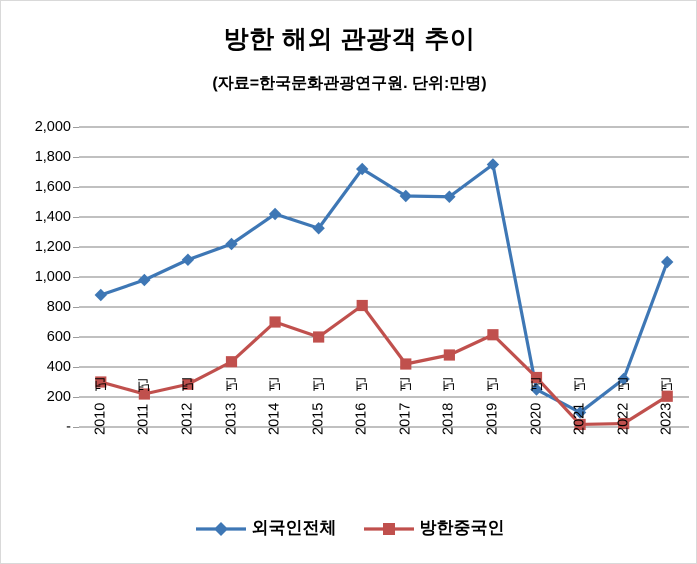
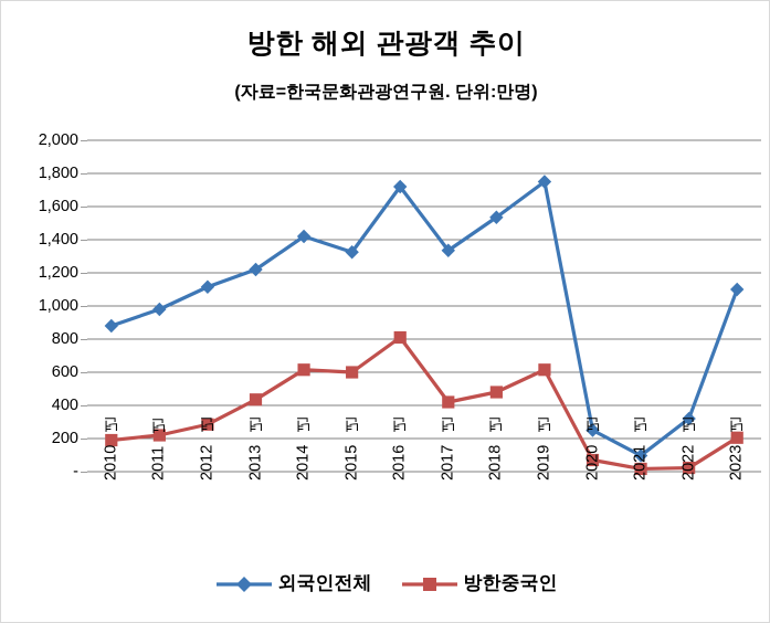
방한중국인/2010년: 300 -> 190
방한중국인/2014년: 700 -> 620
외국인전체/2017년: 1540 -> 1340
방한중국인/2020년: 330 -> 70
